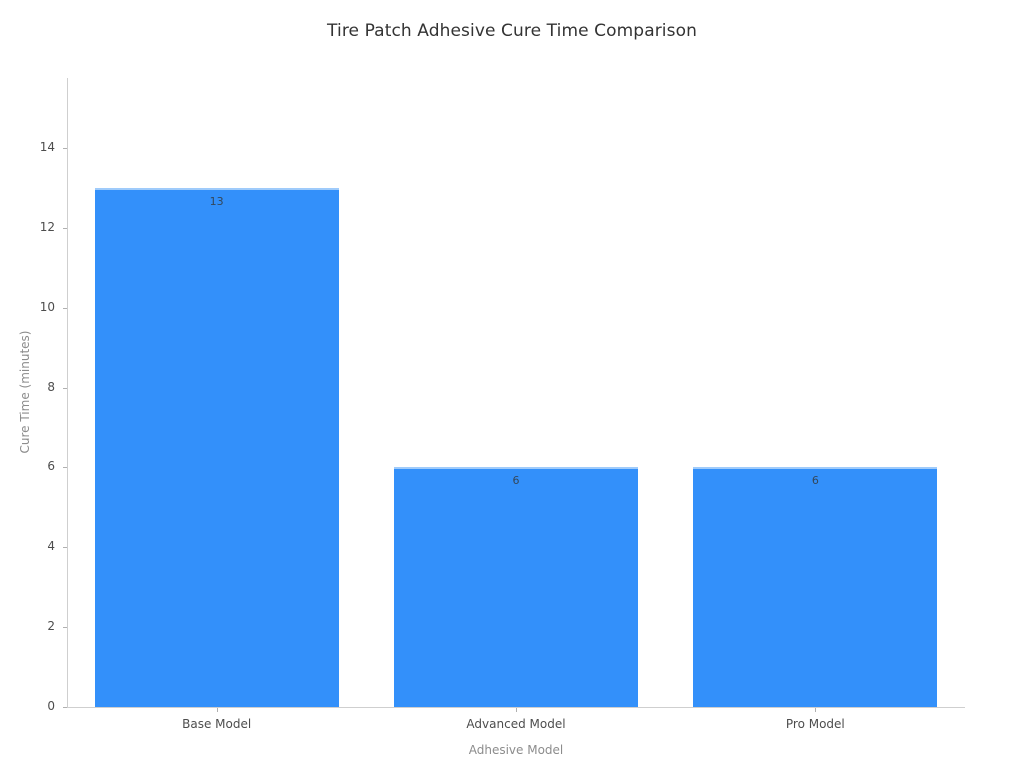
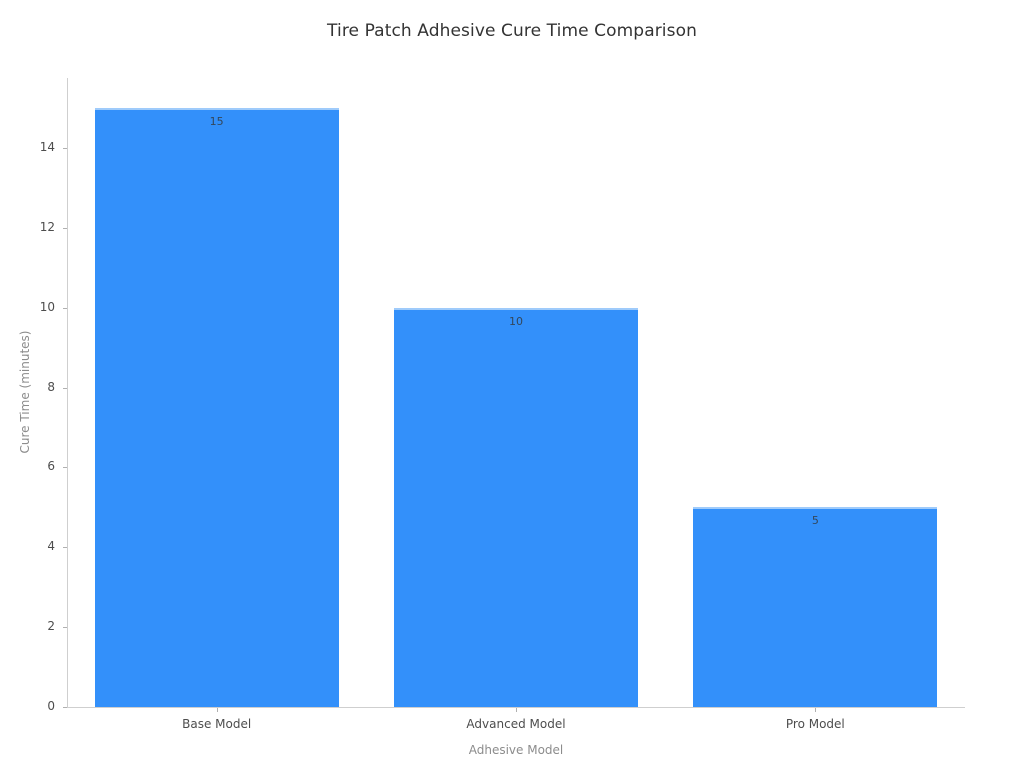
Base Model: 13 -> 15
Advanced Model: 6 -> 10
Pro Model: 6 -> 5
